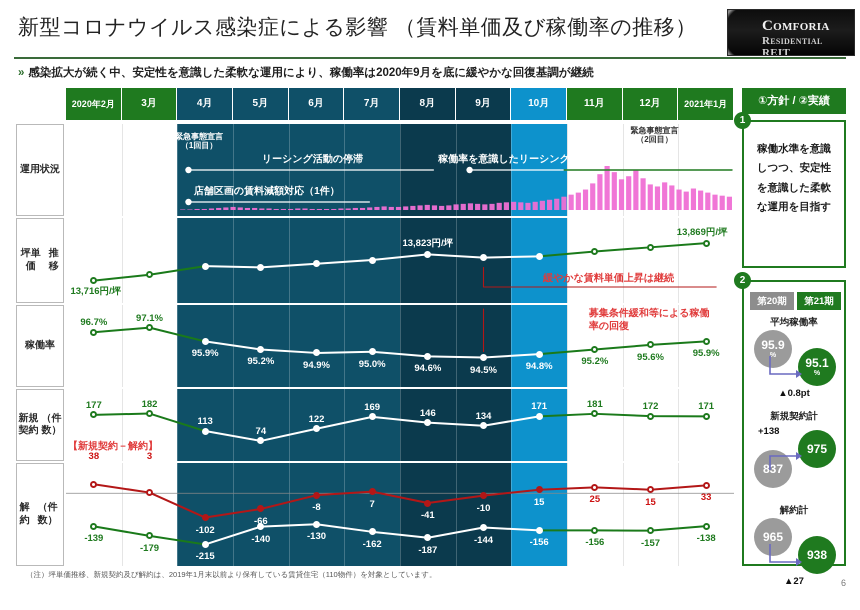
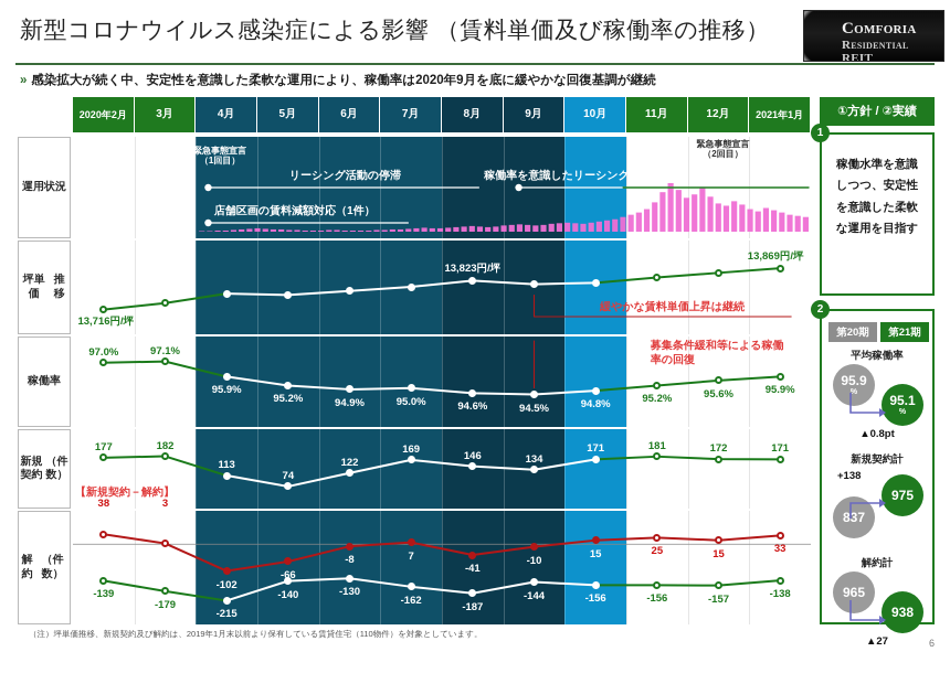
稼働率/2020年2月: 96.7% -> 97.0%
